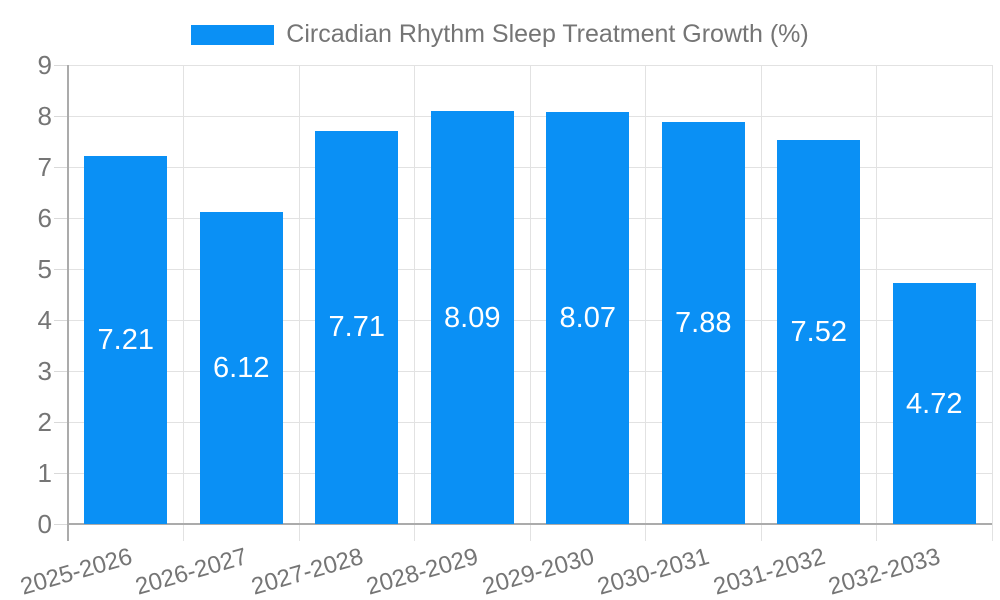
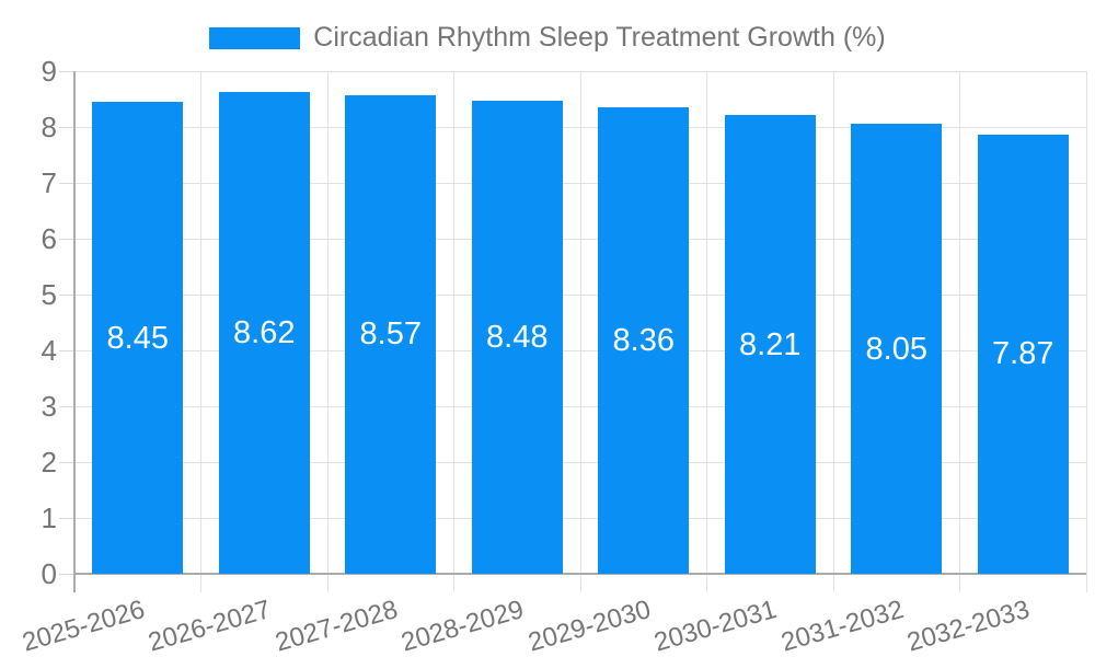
2025-2026: 7.21 -> 8.45
2026-2027: 6.12 -> 8.62
2027-2028: 7.71 -> 8.57
2028-2029: 8.09 -> 8.48
2029-2030: 8.07 -> 8.36
2030-2031: 7.88 -> 8.21
2031-2032: 7.52 -> 8.05
2032-2033: 4.72 -> 7.87
